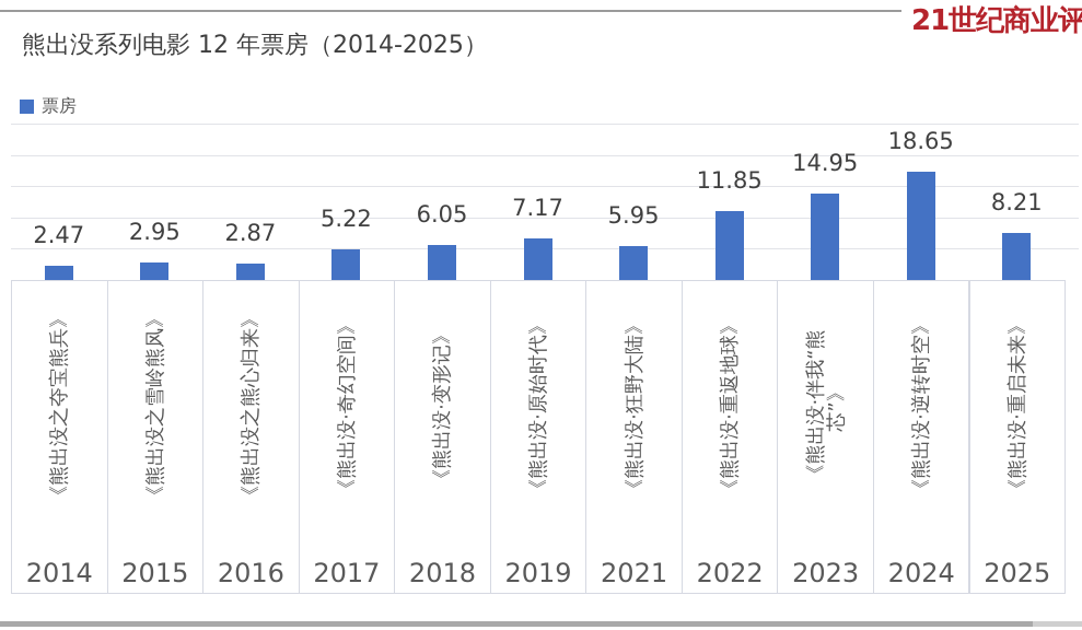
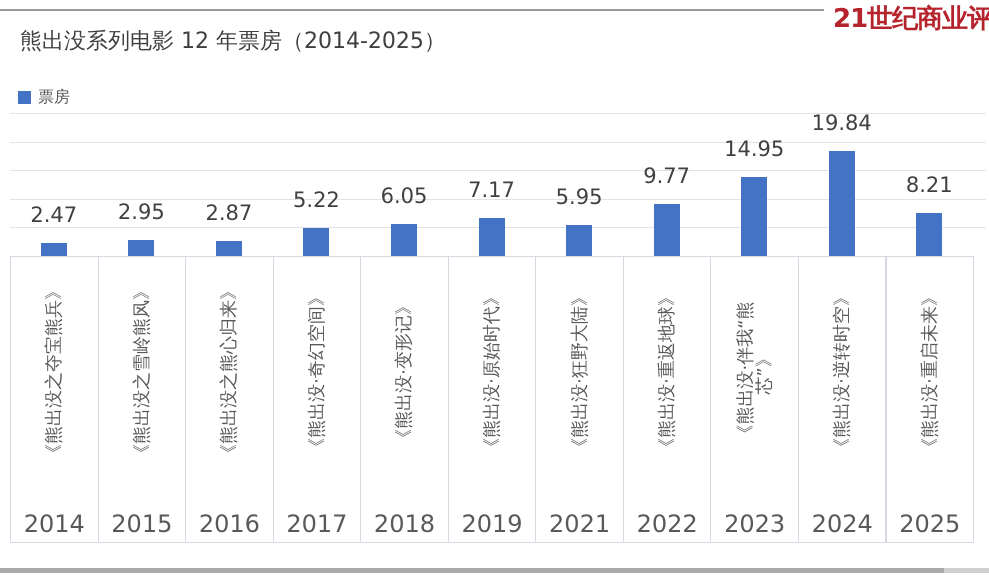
2022: 11.85 -> 9.77
2024: 18.65 -> 19.84
